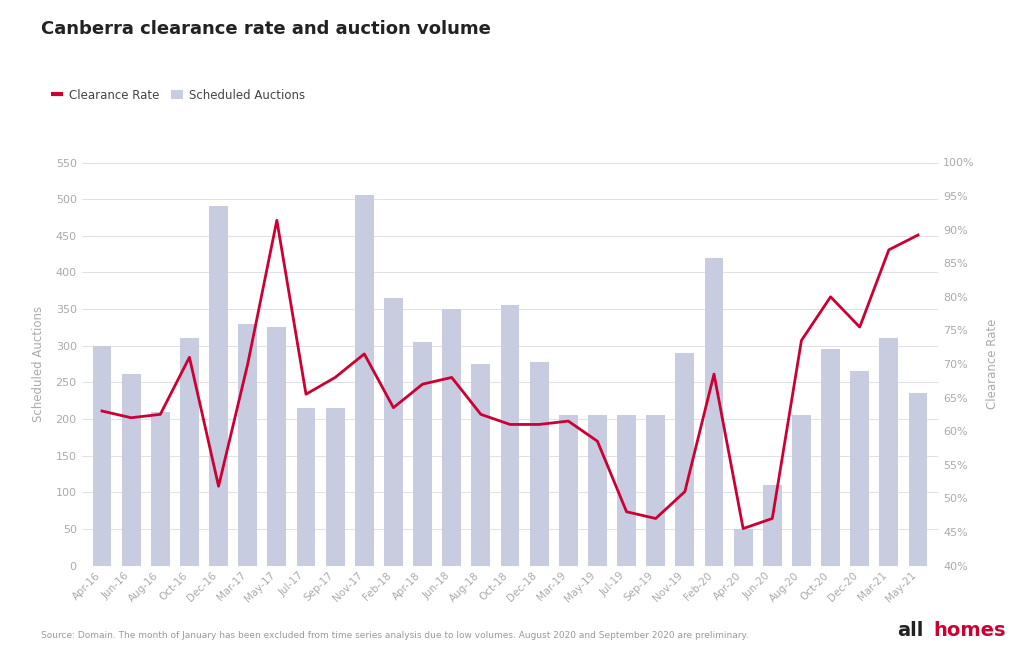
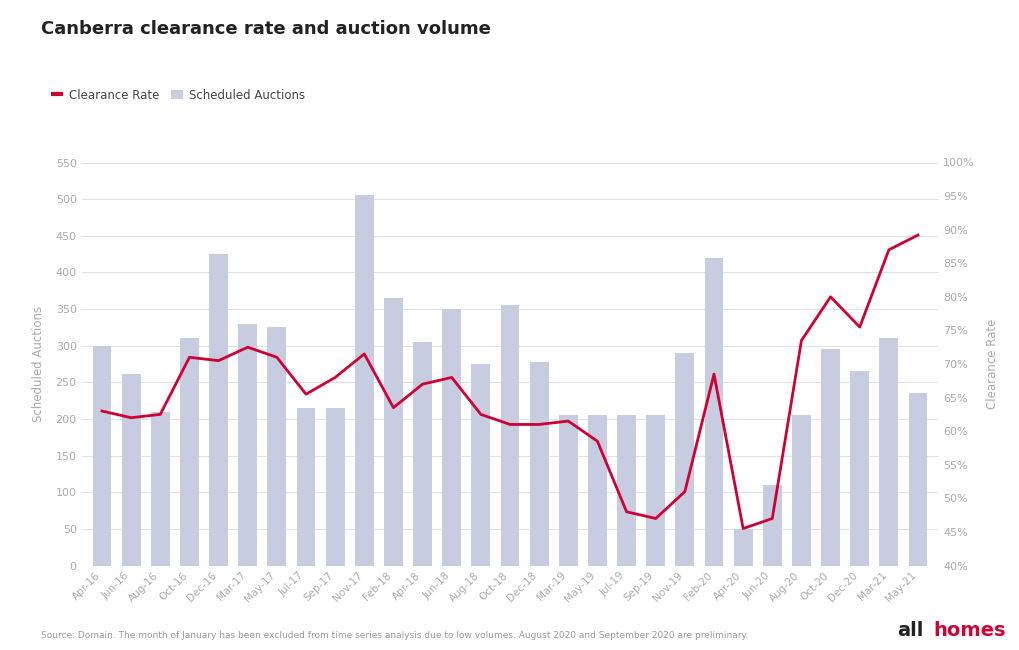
Scheduled Auctions/Dec-16: 490 -> 425
Clearance Rate/Dec-16: 51.8% -> 70.5%
Clearance Rate/Mar-17: 70.0% -> 72.5%
Clearance Rate/May-17: 91.4% -> 71.0%
